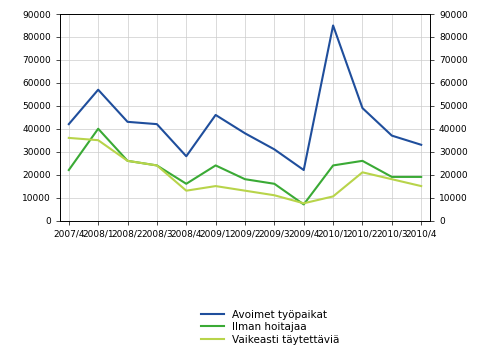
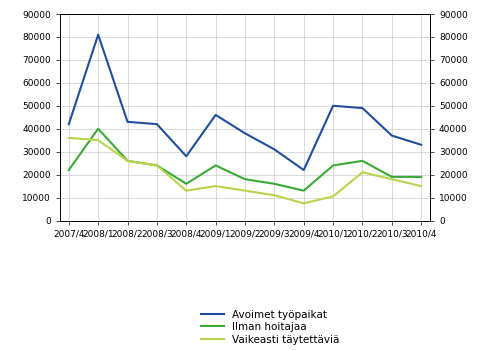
Avoimet työpaikat/2008/1: 57000 -> 81000
Ilman hoitajaa/2009/4: 7000 -> 13000
Avoimet työpaikat/2010/1: 85000 -> 50000
